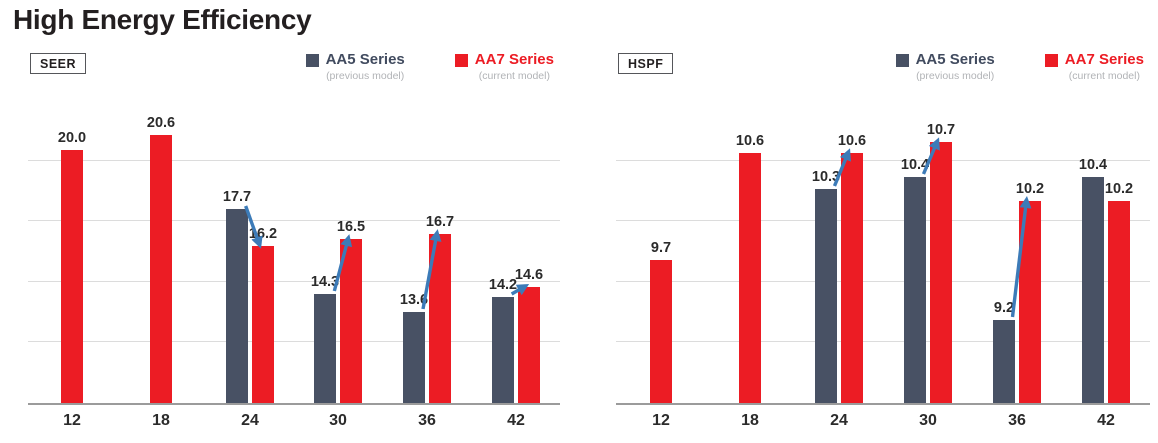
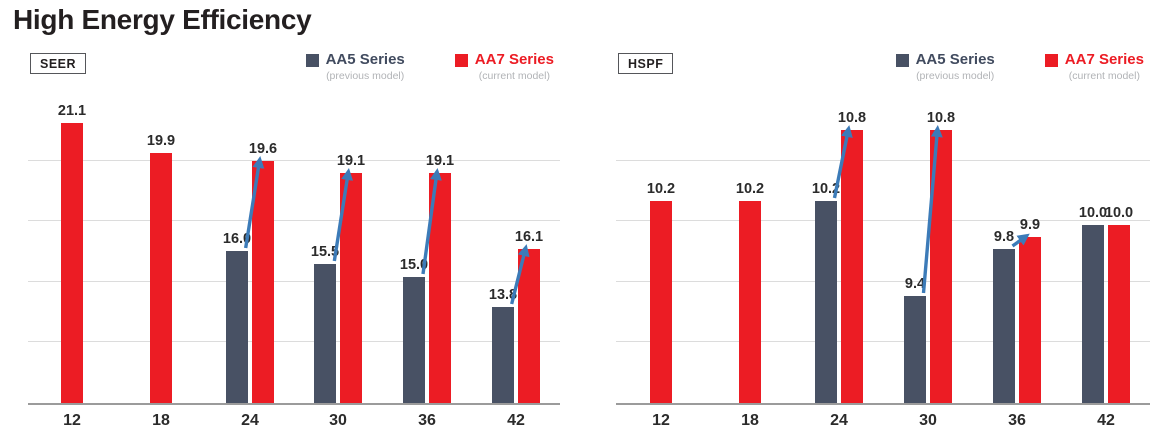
SEER/AA7 Series/12: 20.0 -> 21.1
SEER/AA7 Series/18: 20.6 -> 19.9
SEER/AA5 Series/24: 17.7 -> 16.0
SEER/AA7 Series/24: 16.2 -> 19.6
SEER/AA5 Series/30: 14.3 -> 15.5
SEER/AA7 Series/30: 16.5 -> 19.1
SEER/AA5 Series/36: 13.6 -> 15.0
SEER/AA7 Series/36: 16.7 -> 19.1
SEER/AA5 Series/42: 14.2 -> 13.8
SEER/AA7 Series/42: 14.6 -> 16.1
HSPF/AA7 Series/12: 9.7 -> 10.2
HSPF/AA7 Series/18: 10.6 -> 10.2
HSPF/AA5 Series/24: 10.3 -> 10.2
HSPF/AA7 Series/24: 10.6 -> 10.8
HSPF/AA5 Series/30: 10.4 -> 9.4
HSPF/AA7 Series/30: 10.7 -> 10.8
HSPF/AA5 Series/36: 9.2 -> 9.8
HSPF/AA7 Series/36: 10.2 -> 9.9
HSPF/AA5 Series/42: 10.4 -> 10.0
HSPF/AA7 Series/42: 10.2 -> 10.0
